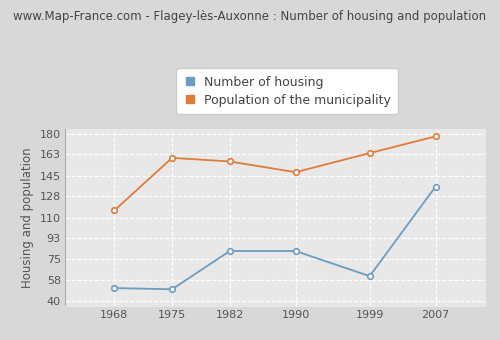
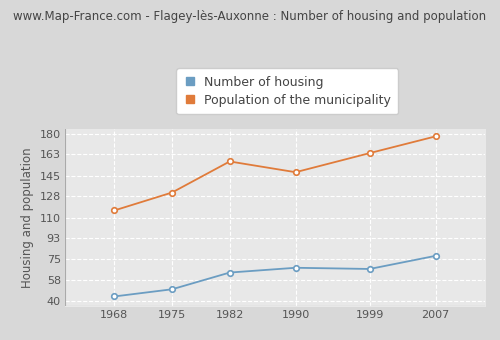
Number of housing/1968: 51 -> 44
Population of the municipality/1975: 160 -> 131
Number of housing/1982: 82 -> 64
Number of housing/1990: 82 -> 68
Number of housing/1999: 61 -> 67
Number of housing/2007: 136 -> 78
